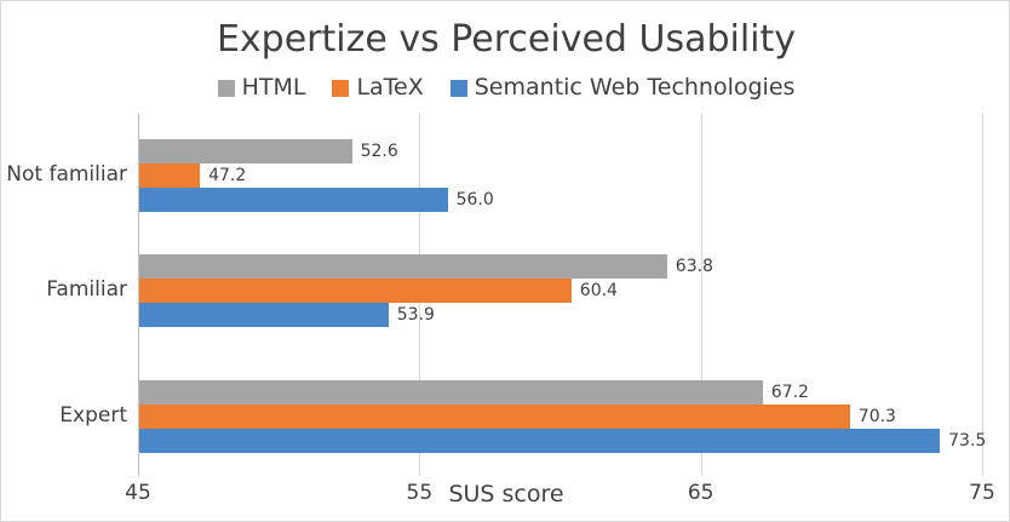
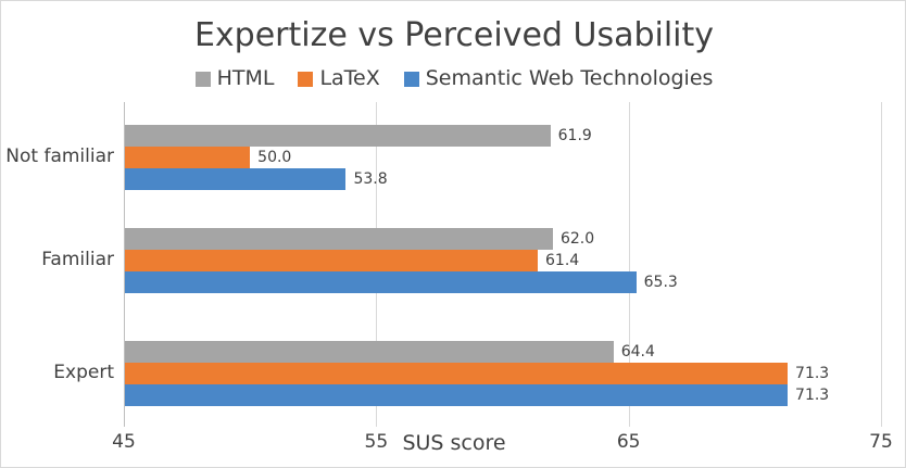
HTML/Not familiar: 52.6 -> 61.9
LaTeX/Not familiar: 47.2 -> 50.0
Semantic Web Technologies/Not familiar: 56.0 -> 53.8
HTML/Familiar: 63.8 -> 62.0
LaTeX/Familiar: 60.4 -> 61.4
Semantic Web Technologies/Familiar: 53.9 -> 65.3
HTML/Expert: 67.2 -> 64.4
LaTeX/Expert: 70.3 -> 71.3
Semantic Web Technologies/Expert: 73.5 -> 71.3
